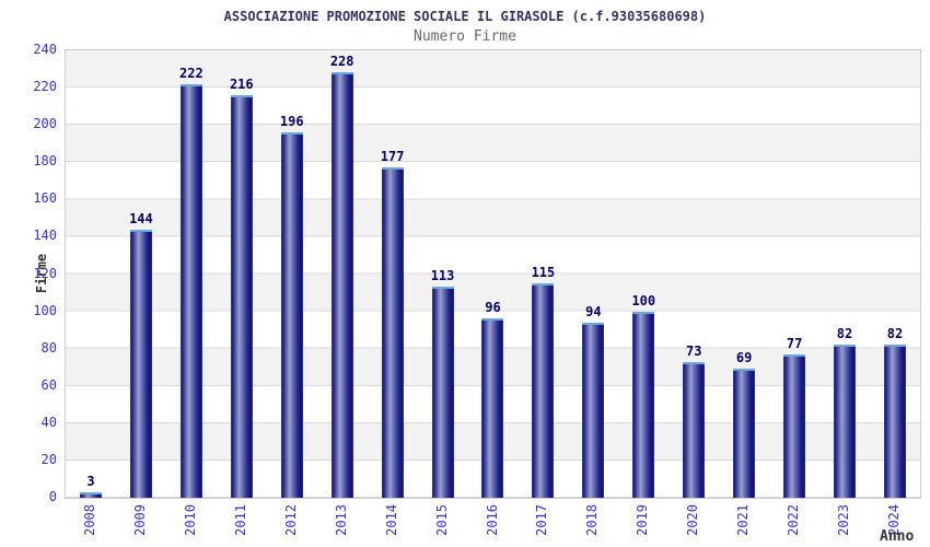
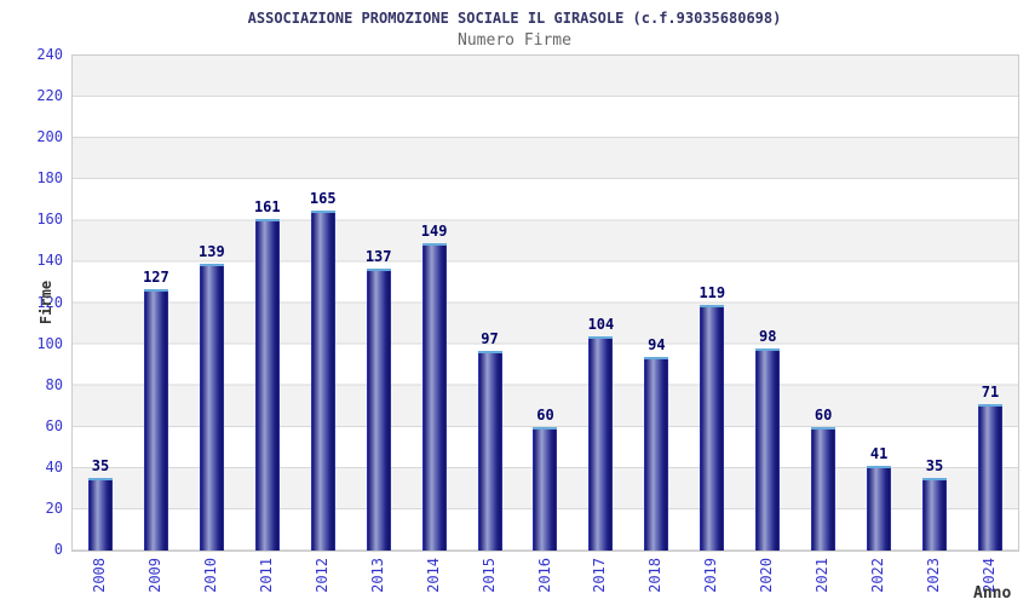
2008: 3 -> 35
2009: 144 -> 127
2010: 222 -> 139
2011: 216 -> 161
2012: 196 -> 165
2013: 228 -> 137
2014: 177 -> 149
2015: 113 -> 97
2016: 96 -> 60
2017: 115 -> 104
2019: 100 -> 119
2020: 73 -> 98
2021: 69 -> 60
2022: 77 -> 41
2023: 82 -> 35
2024: 82 -> 71
